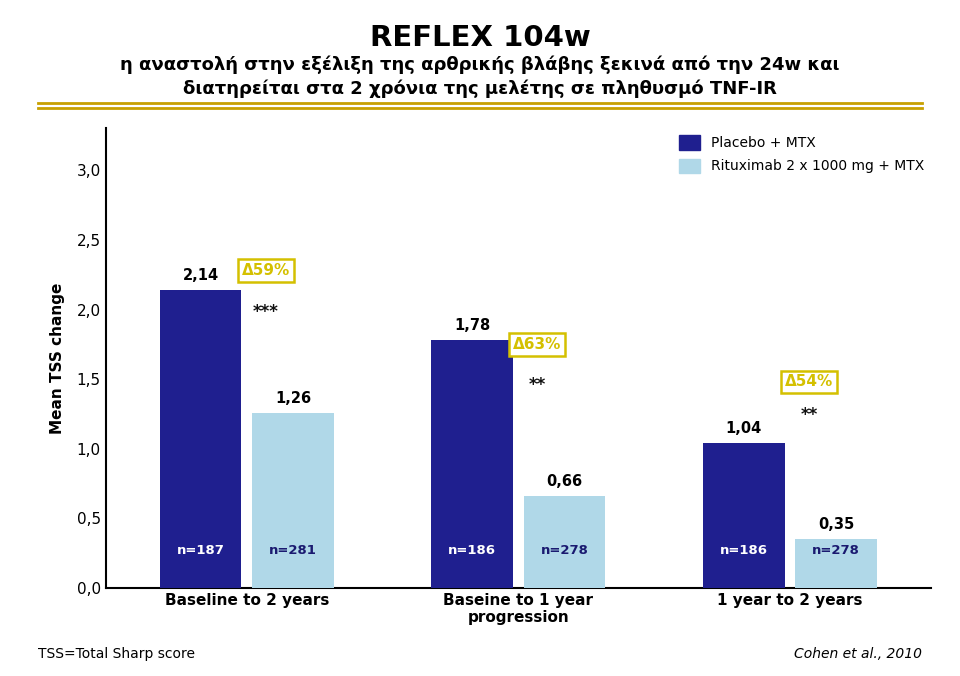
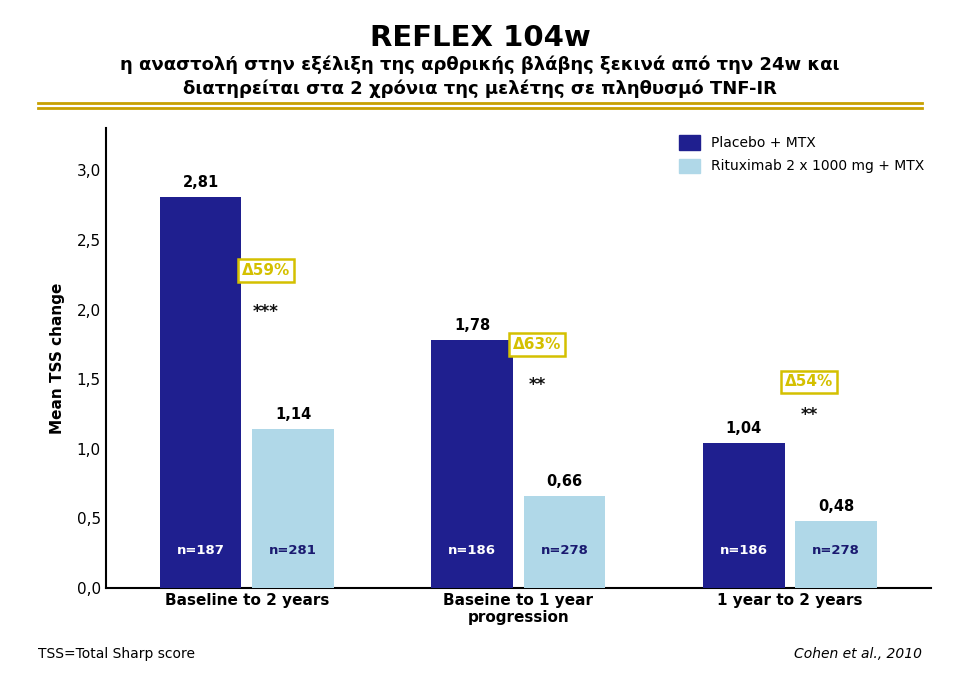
Placebo + MTX/Baseline to 2 years: 2,14 -> 2,81
Rituximab 2 x 1000 mg + MTX/Baseline to 2 years: 1,26 -> 1,14
Rituximab 2 x 1000 mg + MTX/1 year to 2 years: 0,35 -> 0,48
